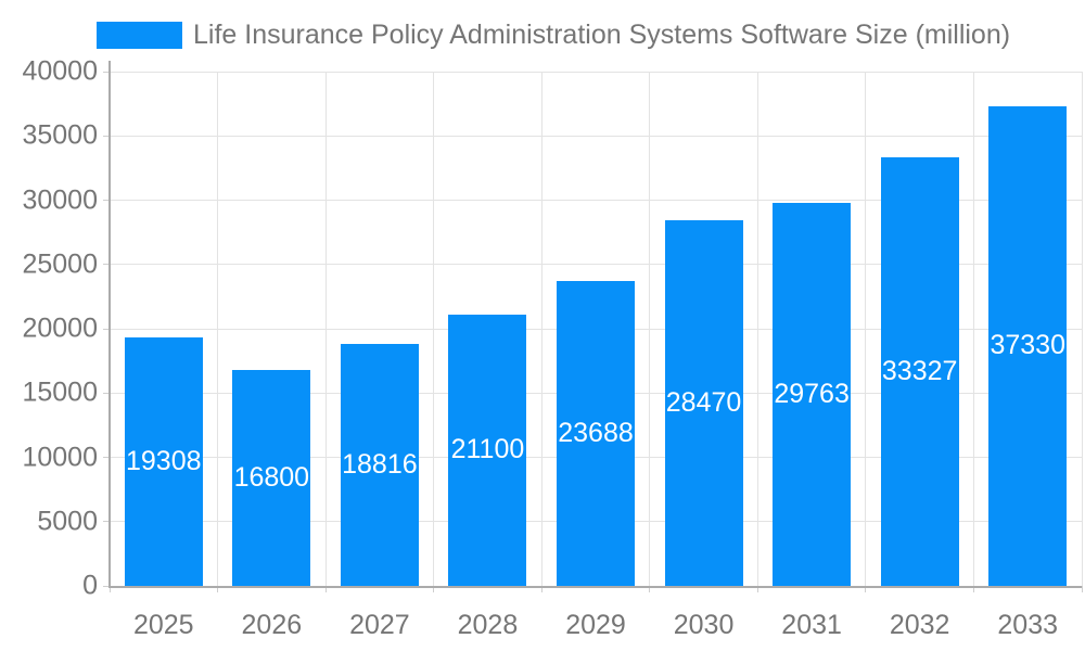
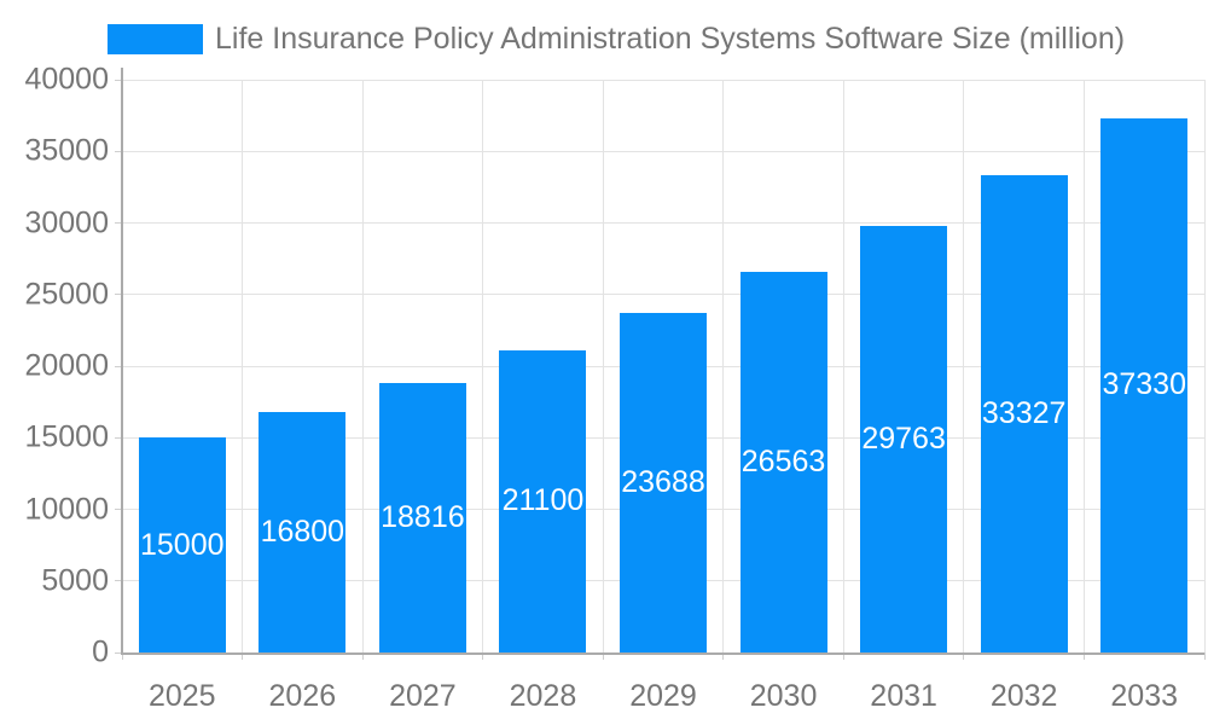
2025: 19308 -> 15000
2030: 28470 -> 26563
